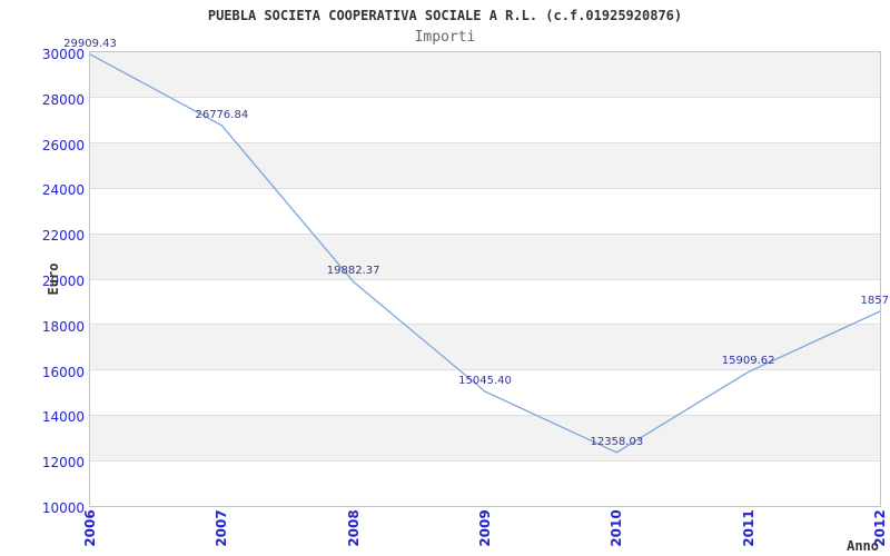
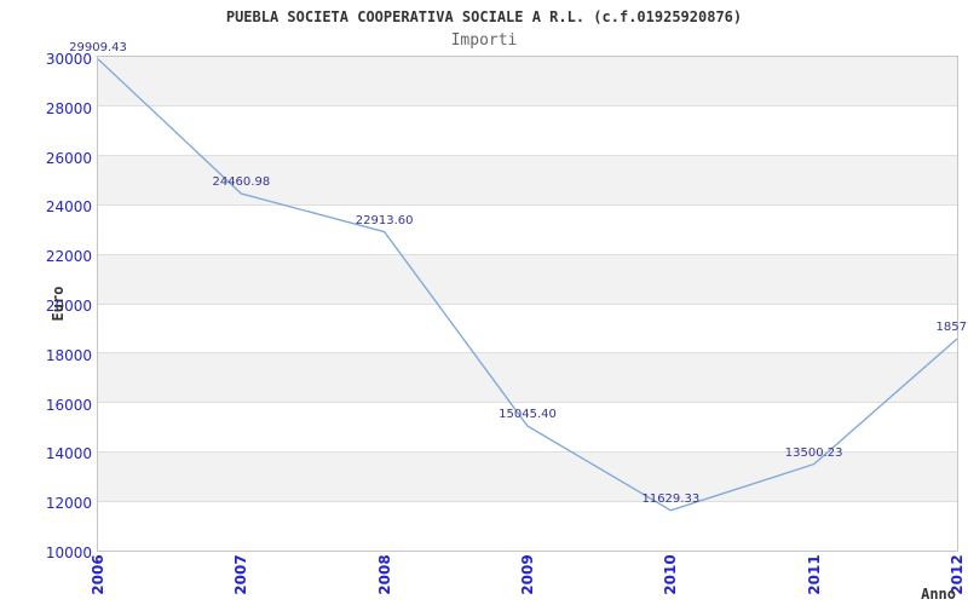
2007: 26776.84 -> 24460.98
2008: 19882.37 -> 22913.60
2010: 12358.03 -> 11629.33
2011: 15909.62 -> 13500.23
